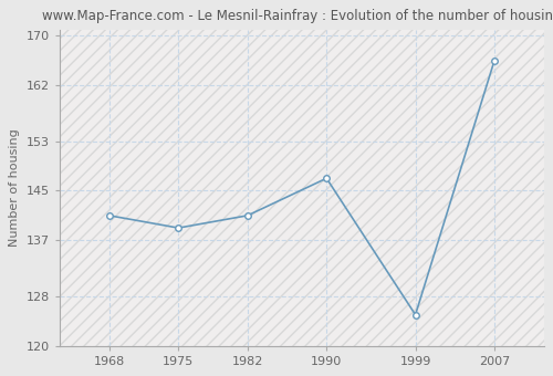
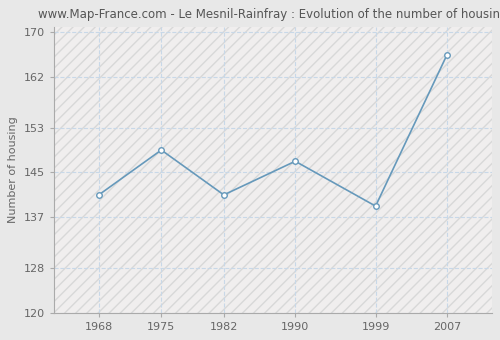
1975: 139 -> 149
1999: 125 -> 139
